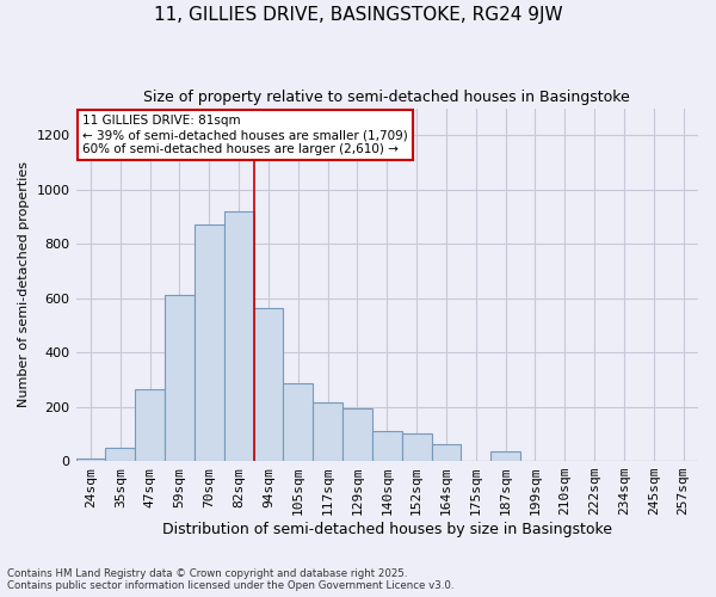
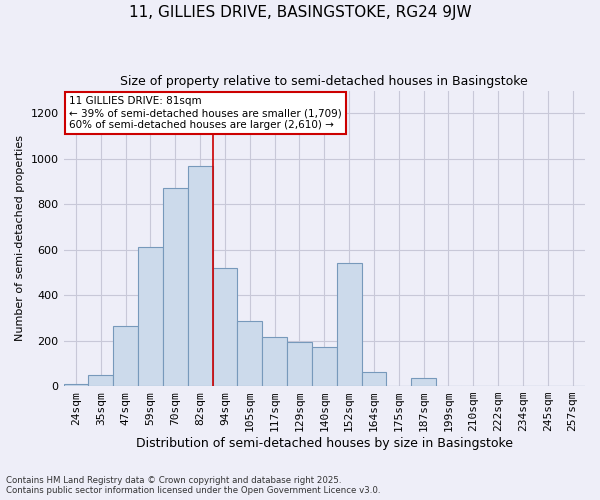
82sqm: 920 -> 970
94sqm: 565 -> 520
140sqm: 110 -> 170
152sqm: 100 -> 540
